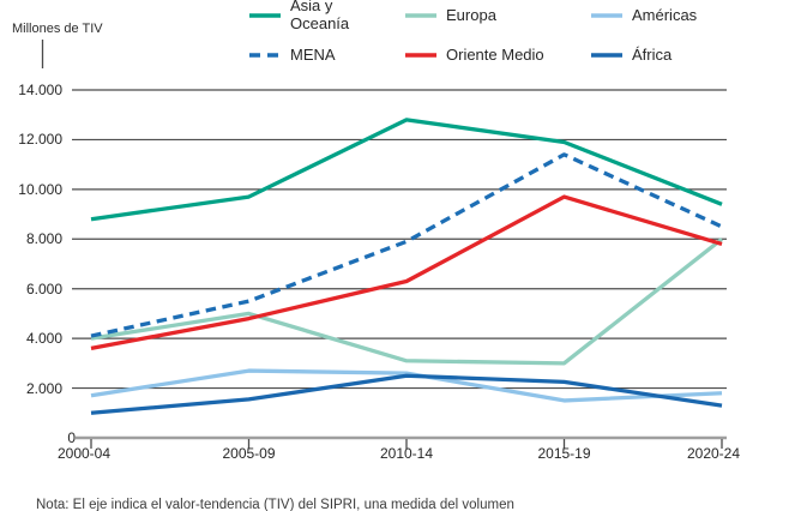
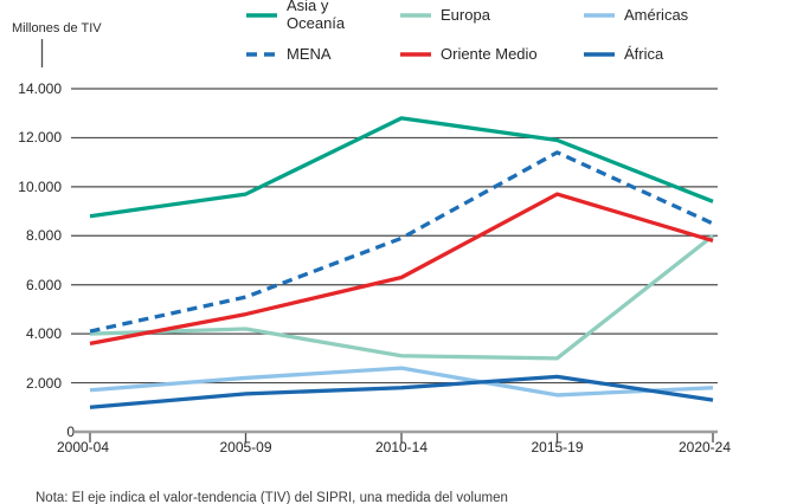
Europa/2005-09: 5000 -> 4200
Américas/2005-09: 2700 -> 2200
África/2010-14: 2500 -> 1800
